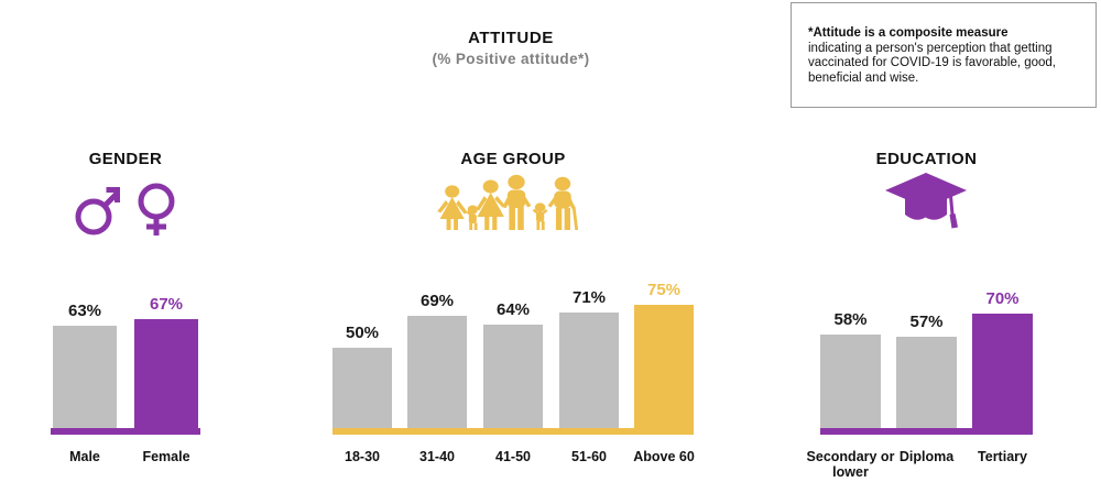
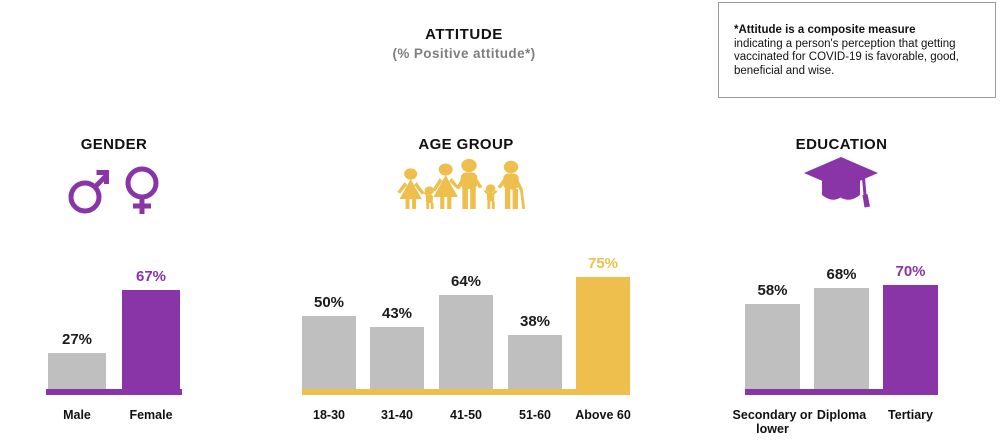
GENDER/Male: 63% -> 27%
AGE GROUP/31-40: 69% -> 43%
AGE GROUP/51-60: 71% -> 38%
EDUCATION/Diploma: 57% -> 68%
